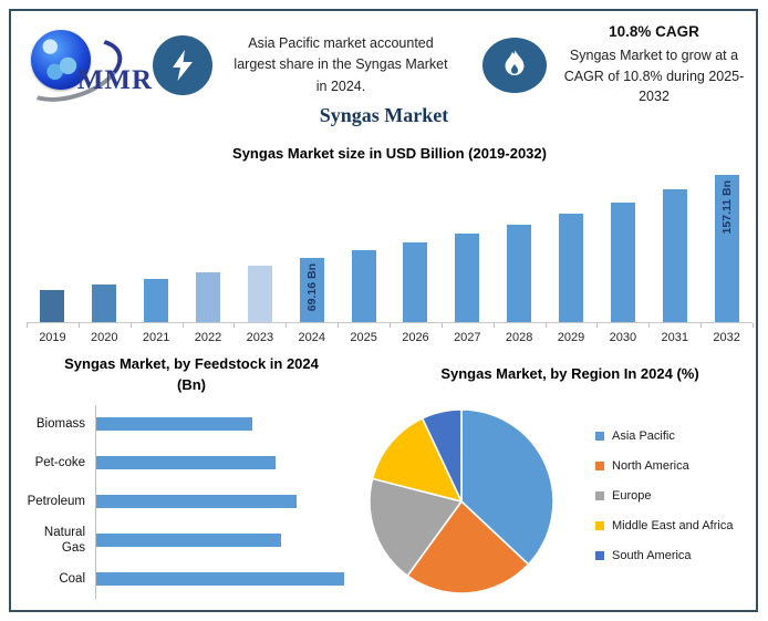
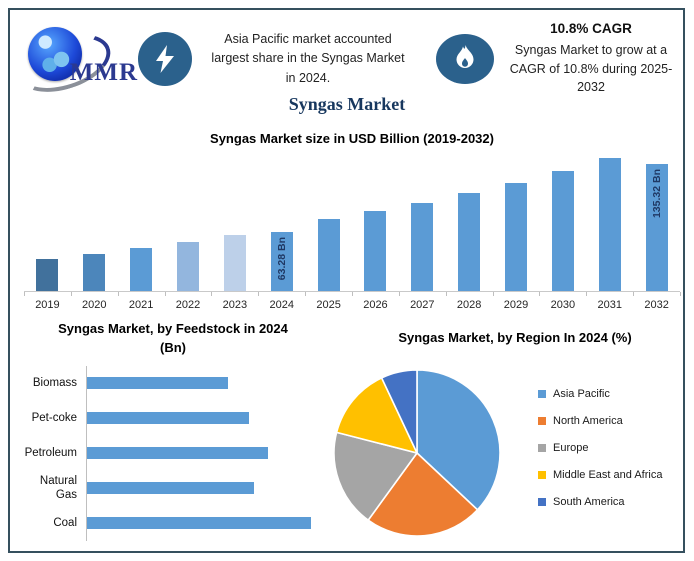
Syngas Market size in USD Billion (2019-2032)/2024: 69.16 -> 63.28
Syngas Market size in USD Billion (2019-2032)/2032: 157.11 -> 135.32
